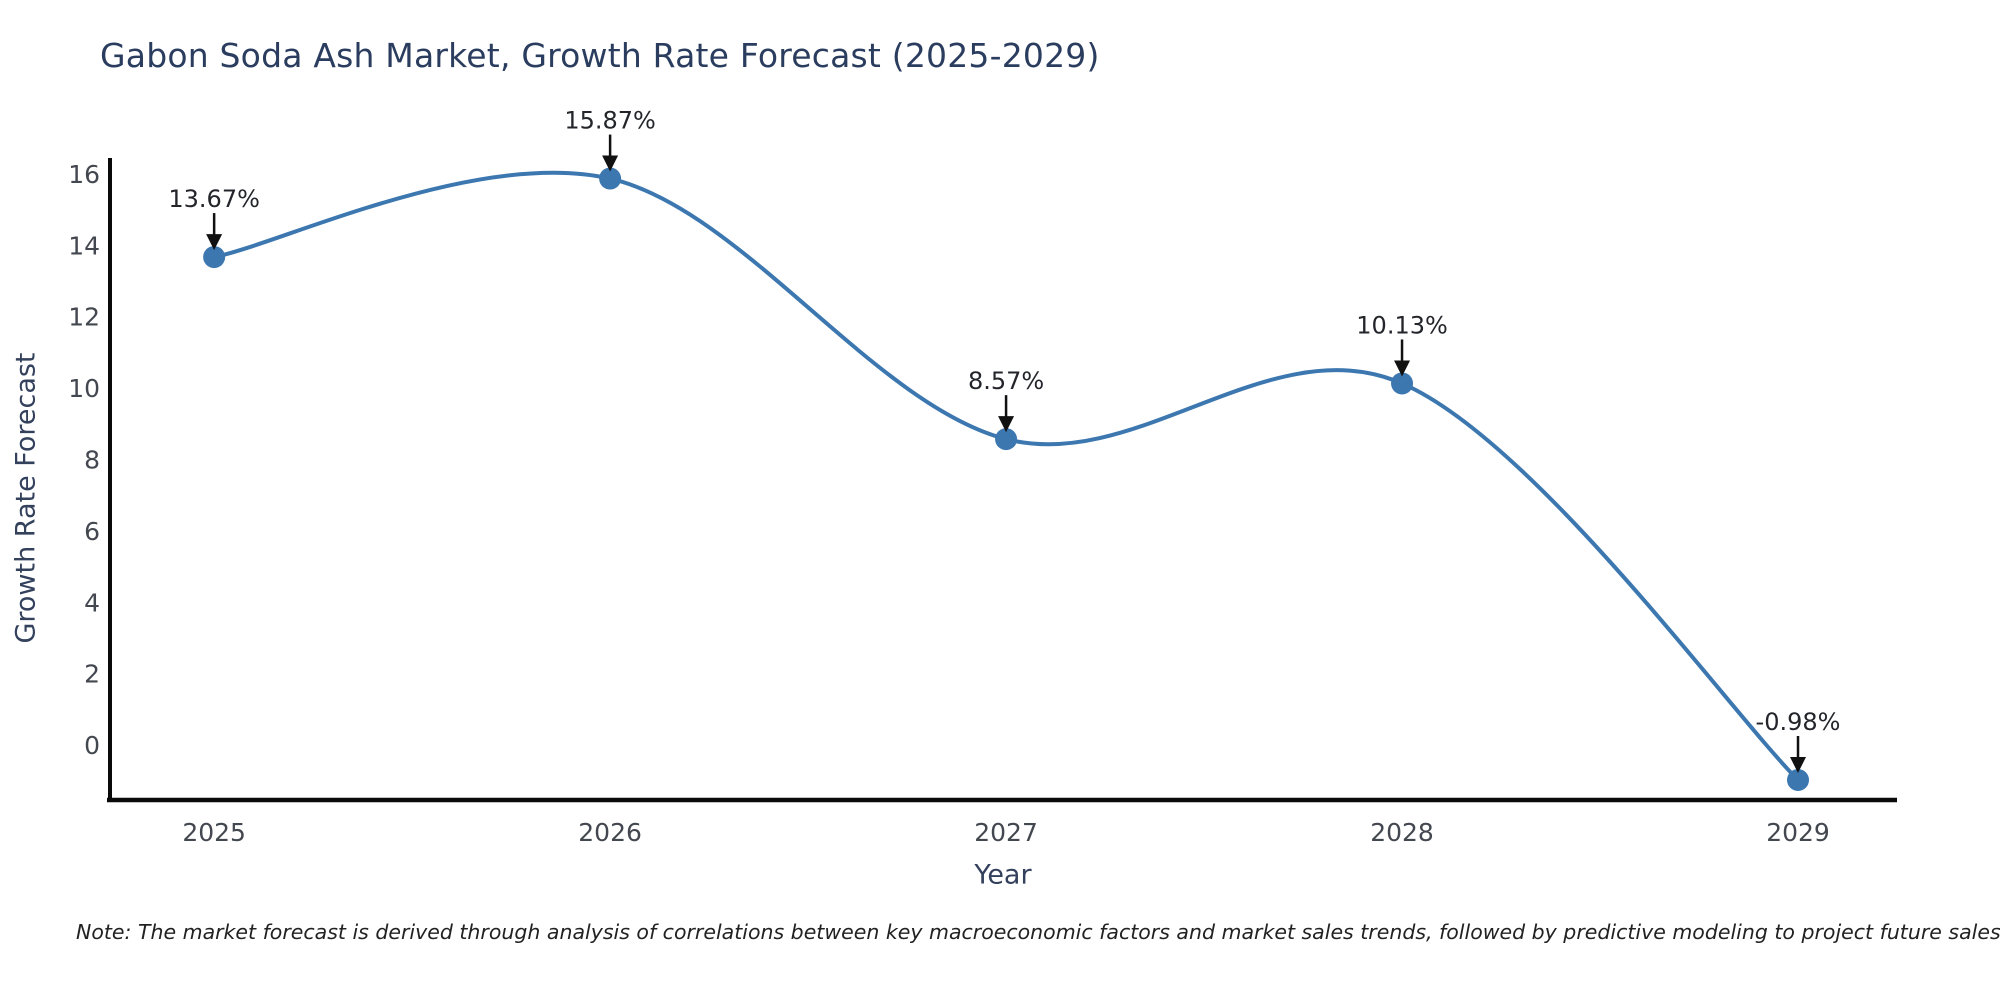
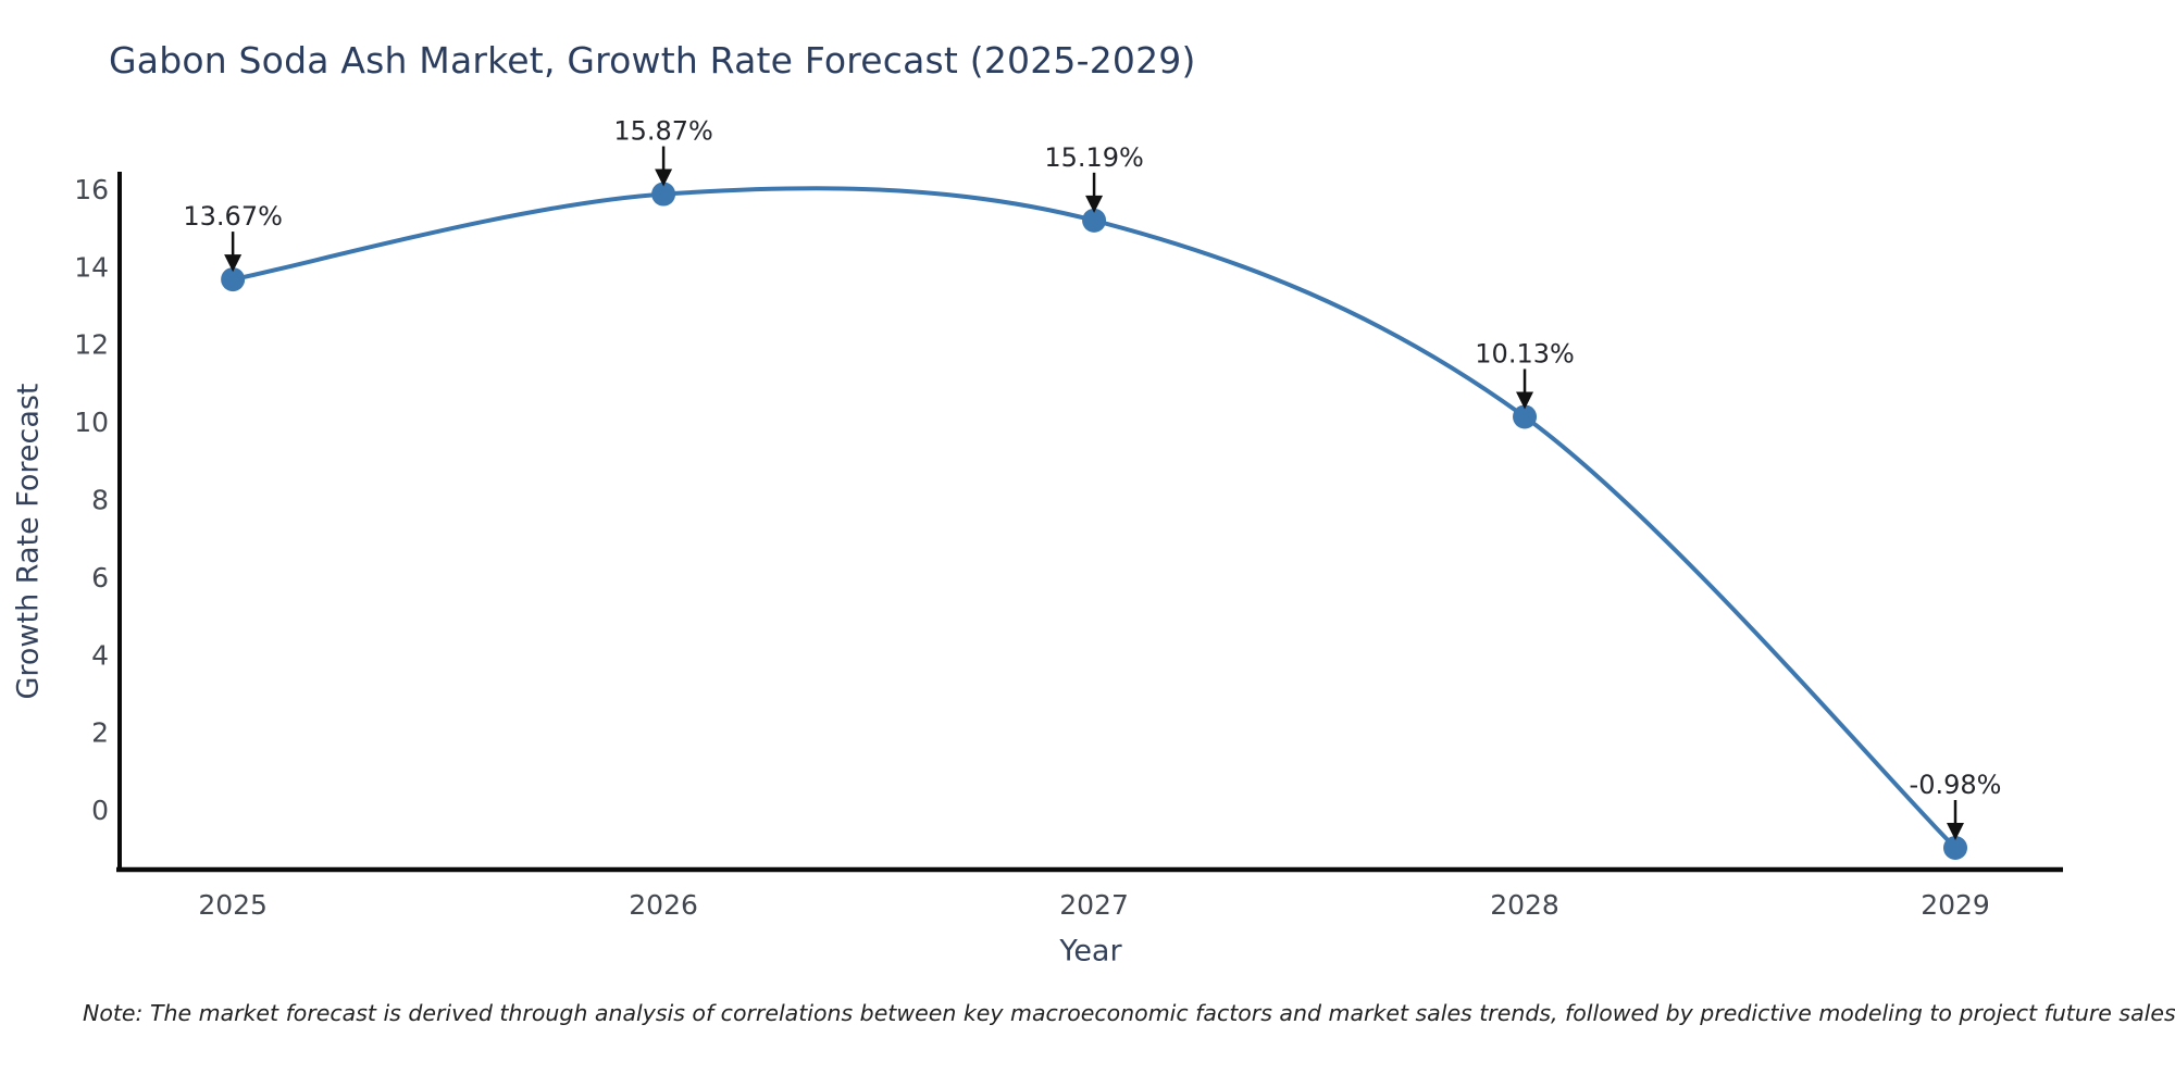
2027: 8.57% -> 15.19%
